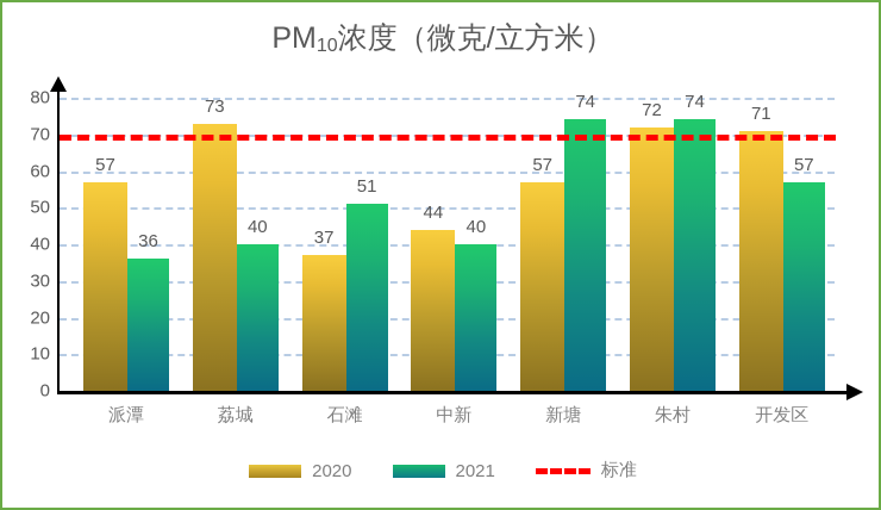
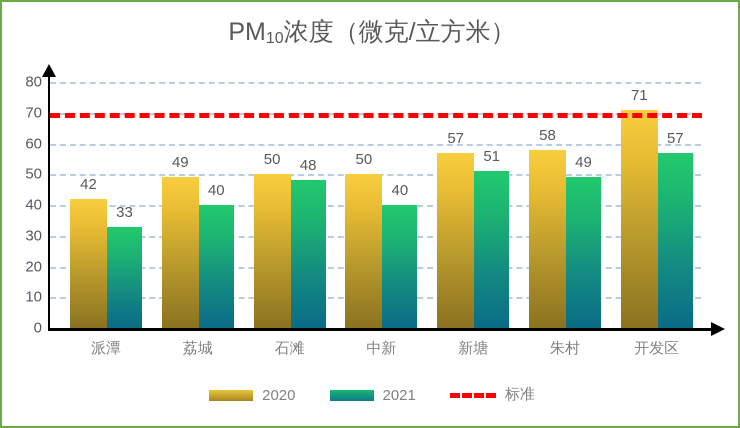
2020/派潭: 57 -> 42
2021/派潭: 36 -> 33
2020/荔城: 73 -> 49
2020/石滩: 37 -> 50
2021/石滩: 51 -> 48
2020/中新: 44 -> 50
2021/新塘: 74 -> 51
2020/朱村: 72 -> 58
2021/朱村: 74 -> 49
